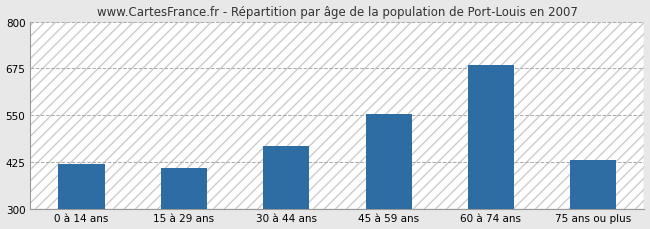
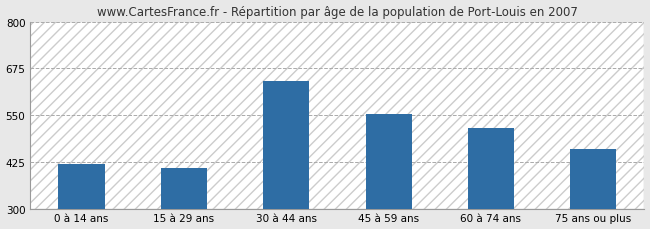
30 à 44 ans: 468 -> 640
60 à 74 ans: 683 -> 515
75 ans ou plus: 430 -> 460
